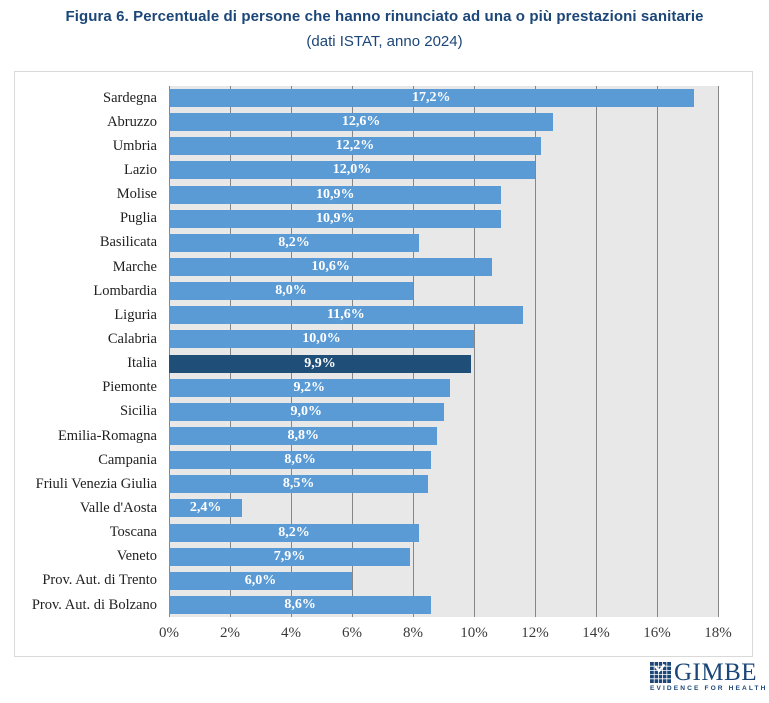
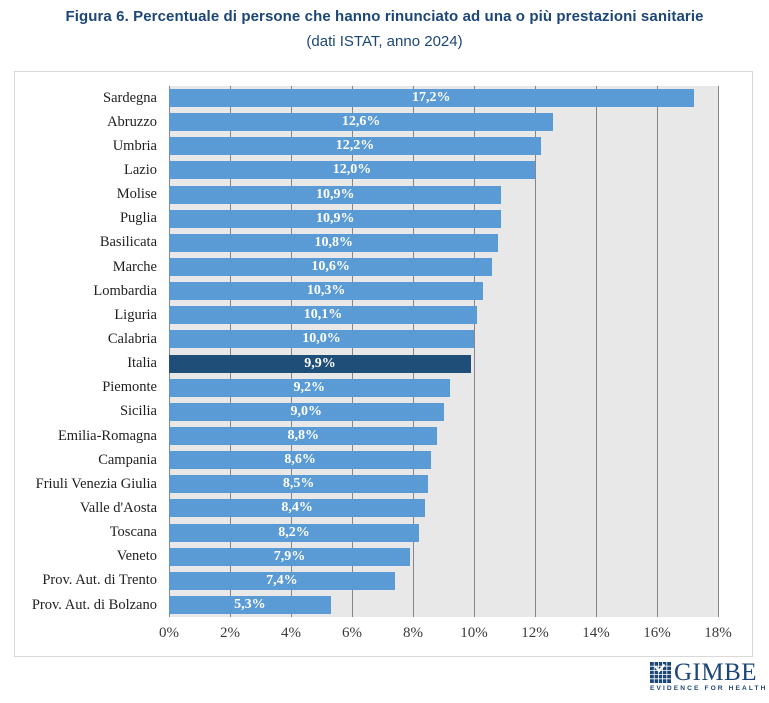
Basilicata: 8,2% -> 10,8%
Lombardia: 8,0% -> 10,3%
Liguria: 11,6% -> 10,1%
Valle d'Aosta: 2,4% -> 8,4%
Prov. Aut. di Trento: 6,0% -> 7,4%
Prov. Aut. di Bolzano: 8,6% -> 5,3%
